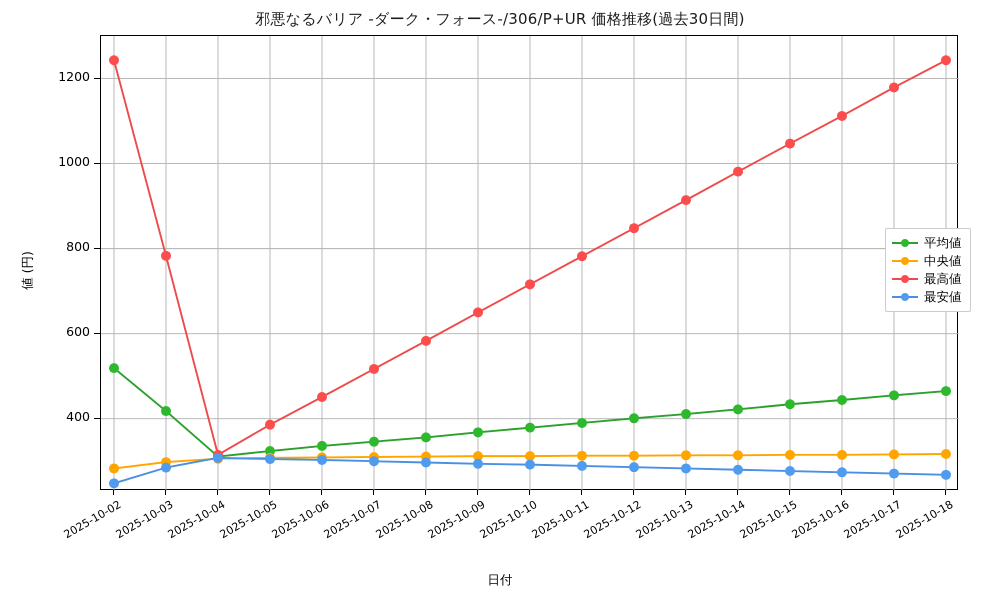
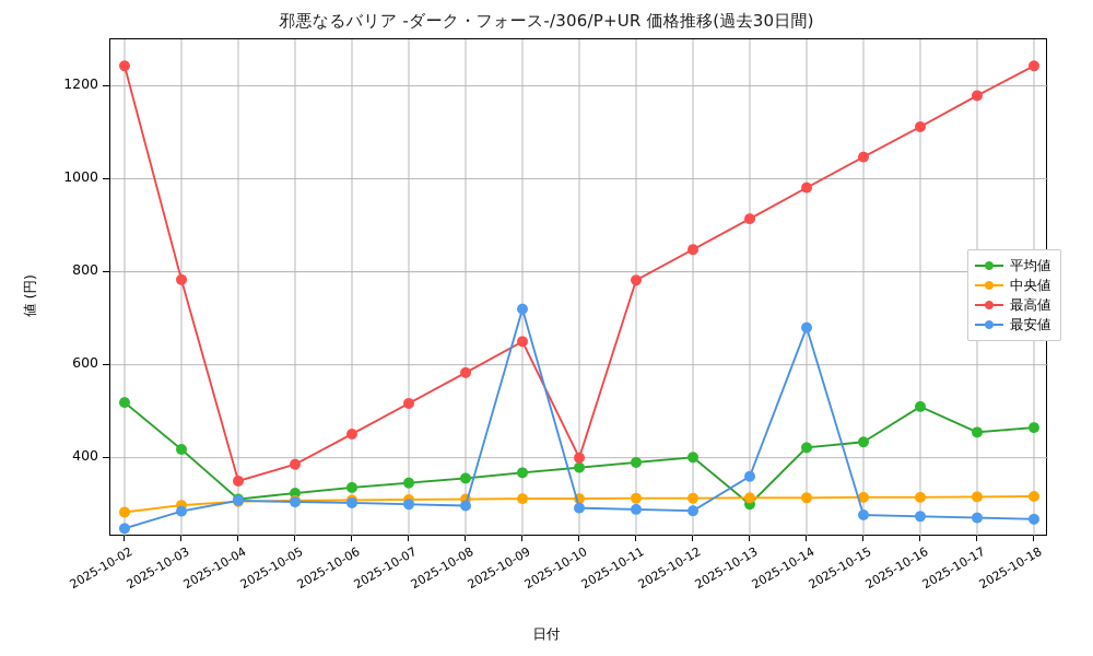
最高値/2025-10-04: 320 -> 350
最安値/2025-10-09: 290 -> 720
最高値/2025-10-10: 720 -> 400
平均値/2025-10-13: 410 -> 300
最安値/2025-10-13: 280 -> 360
最安値/2025-10-14: 280 -> 680
平均値/2025-10-16: 440 -> 510
